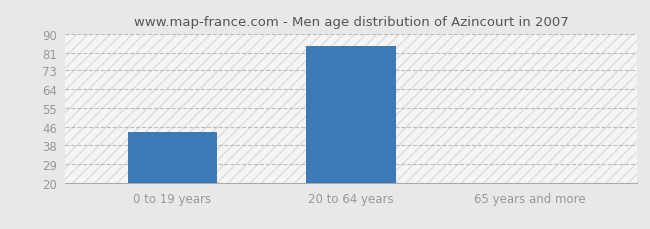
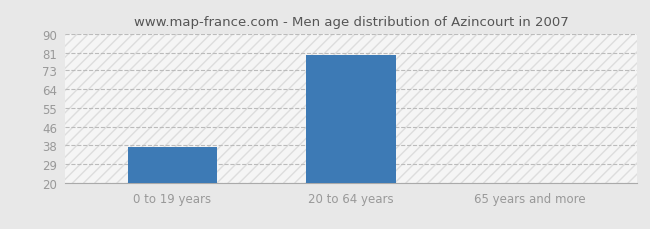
0 to 19 years: 44 -> 37
20 to 64 years: 84 -> 80
